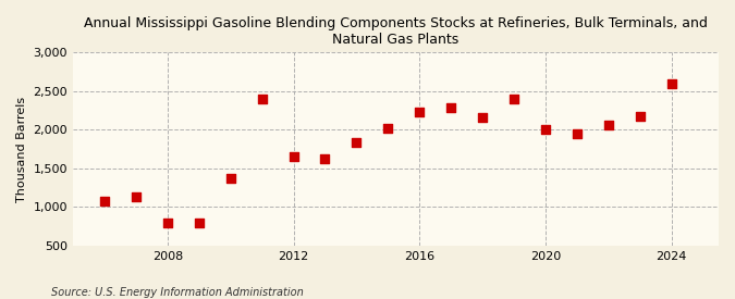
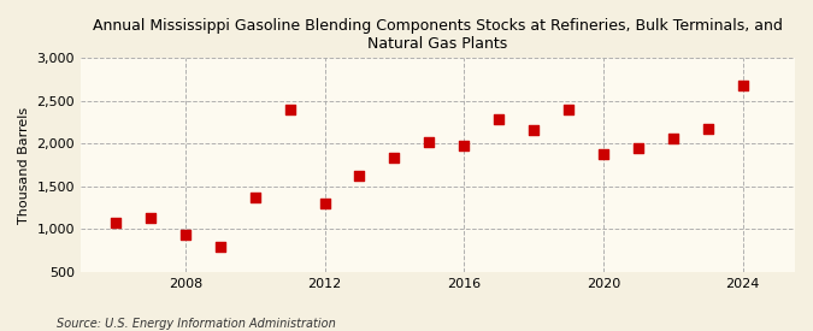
2008: 800 -> 940
2012: 1,660 -> 1,300
2016: 2,230 -> 1,980
2020: 2,000 -> 1,880
2024: 2,600 -> 2,680
